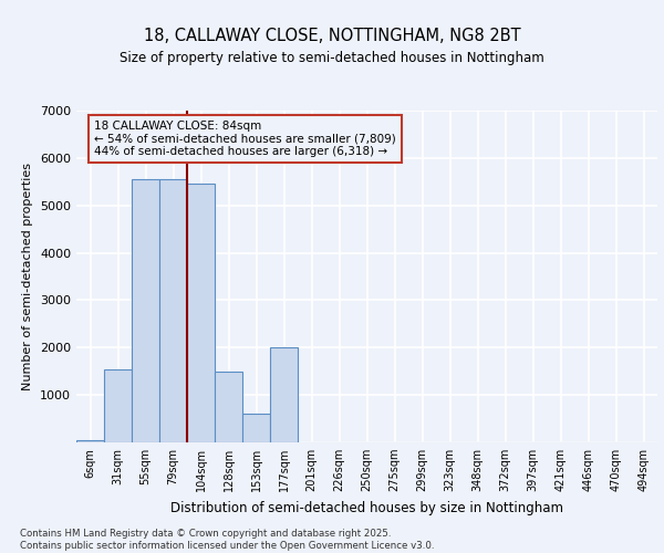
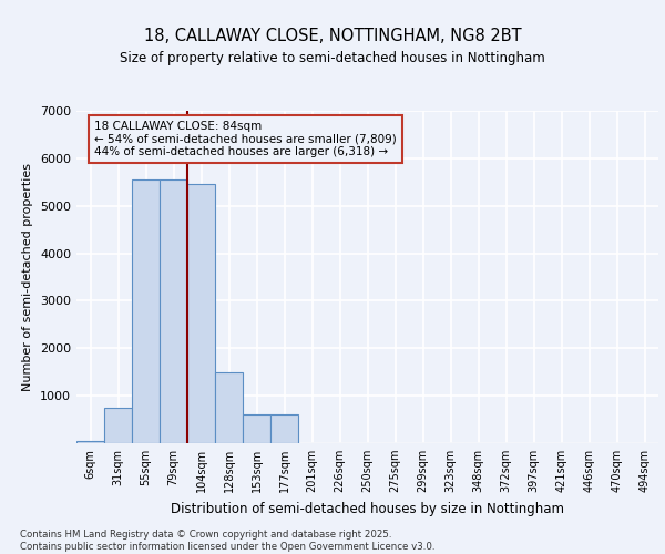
31sqm: 1550 -> 750
177sqm: 2000 -> 600
